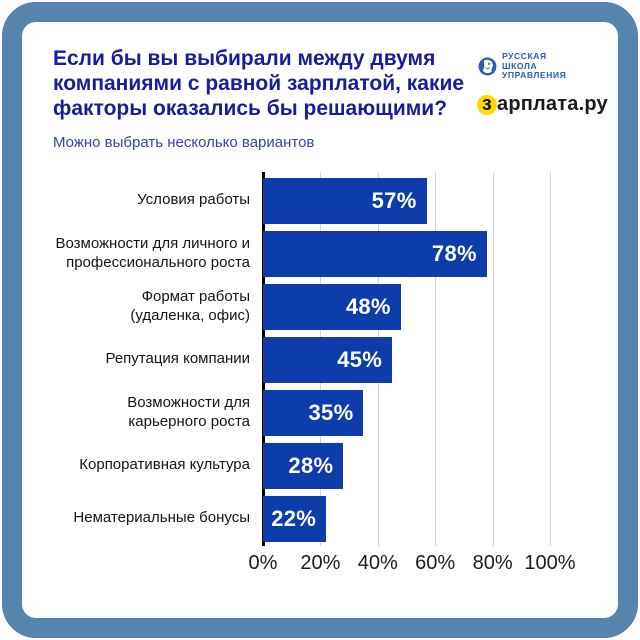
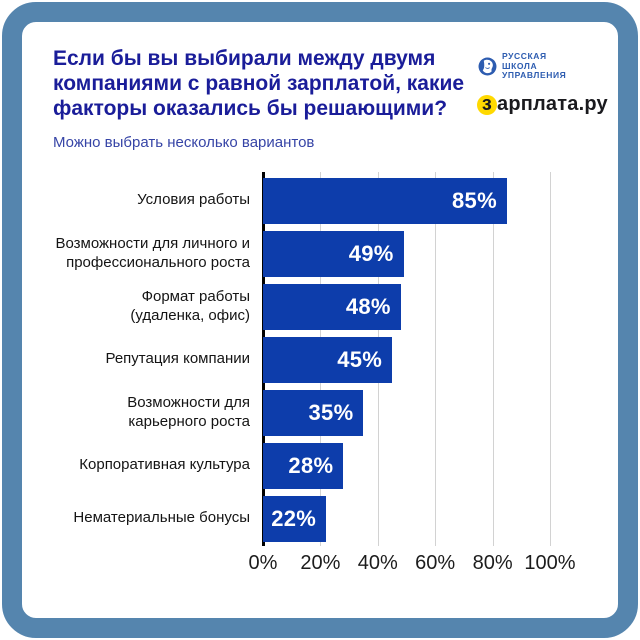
Условия работы: 57% -> 85%
Возможности для личного и профессионального роста: 78% -> 49%
